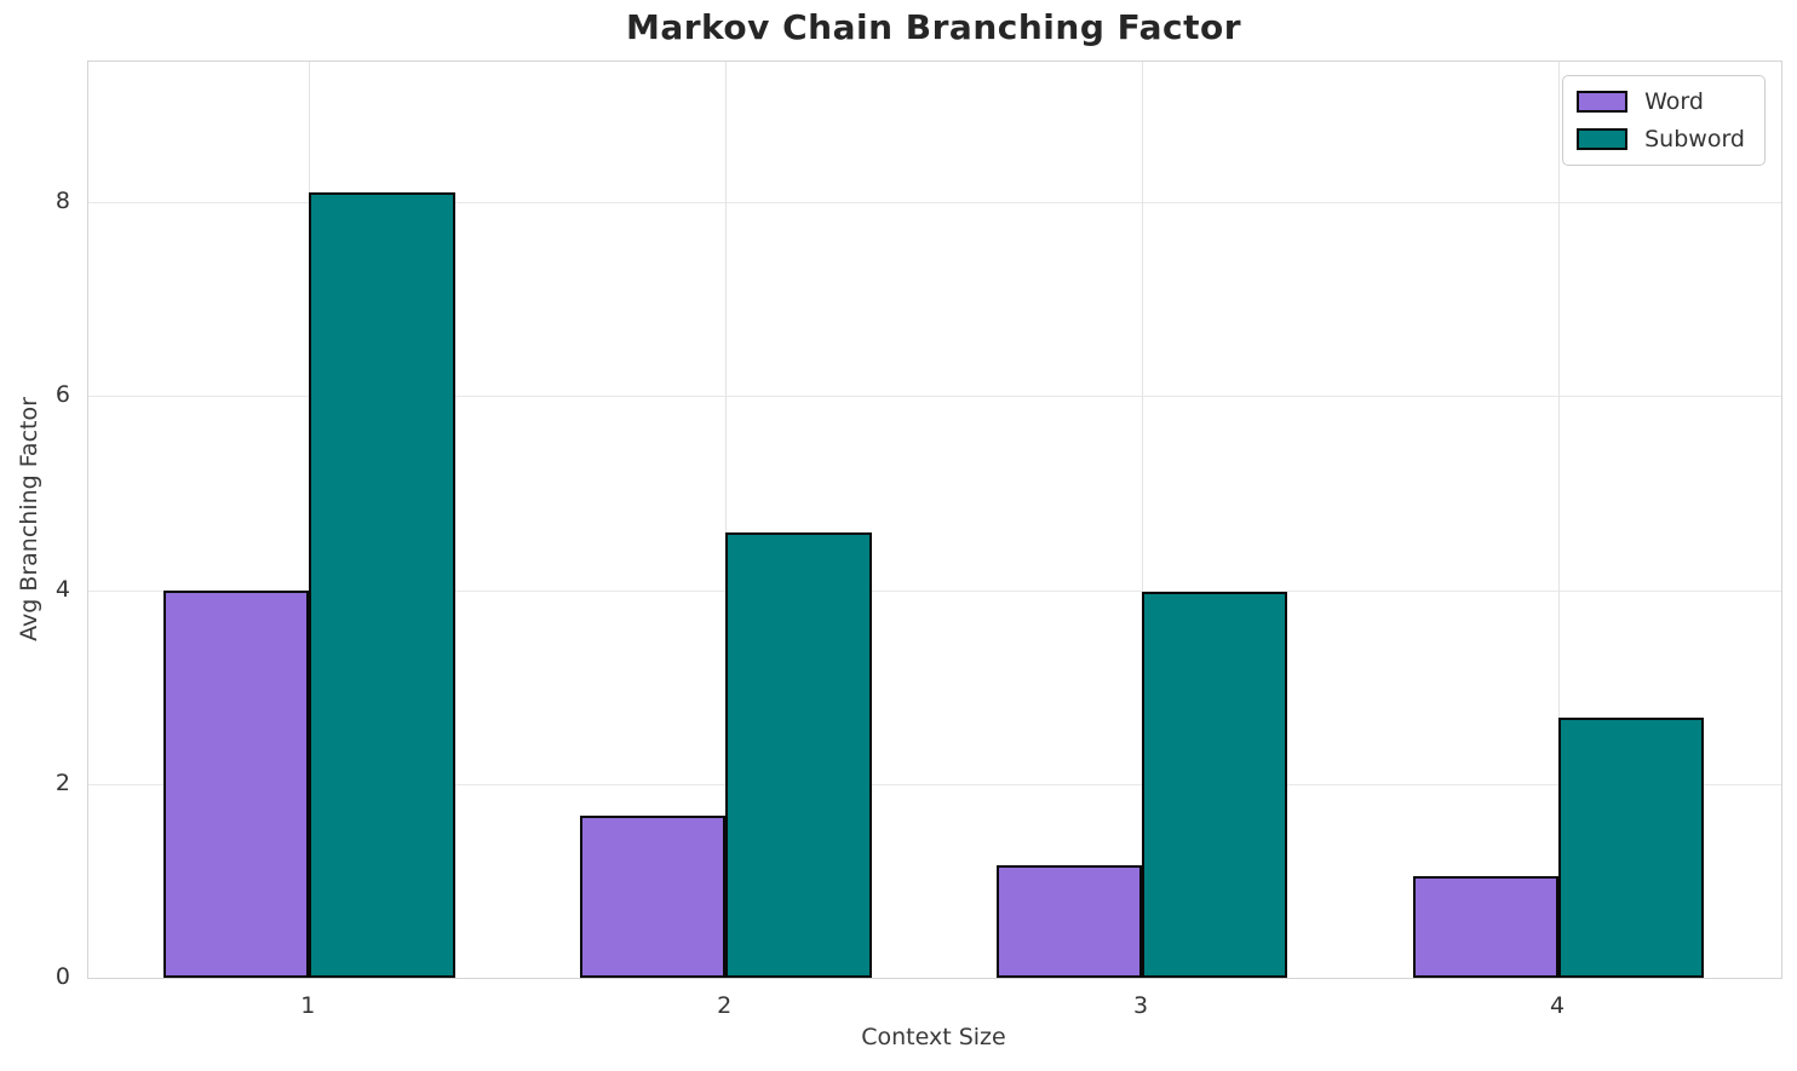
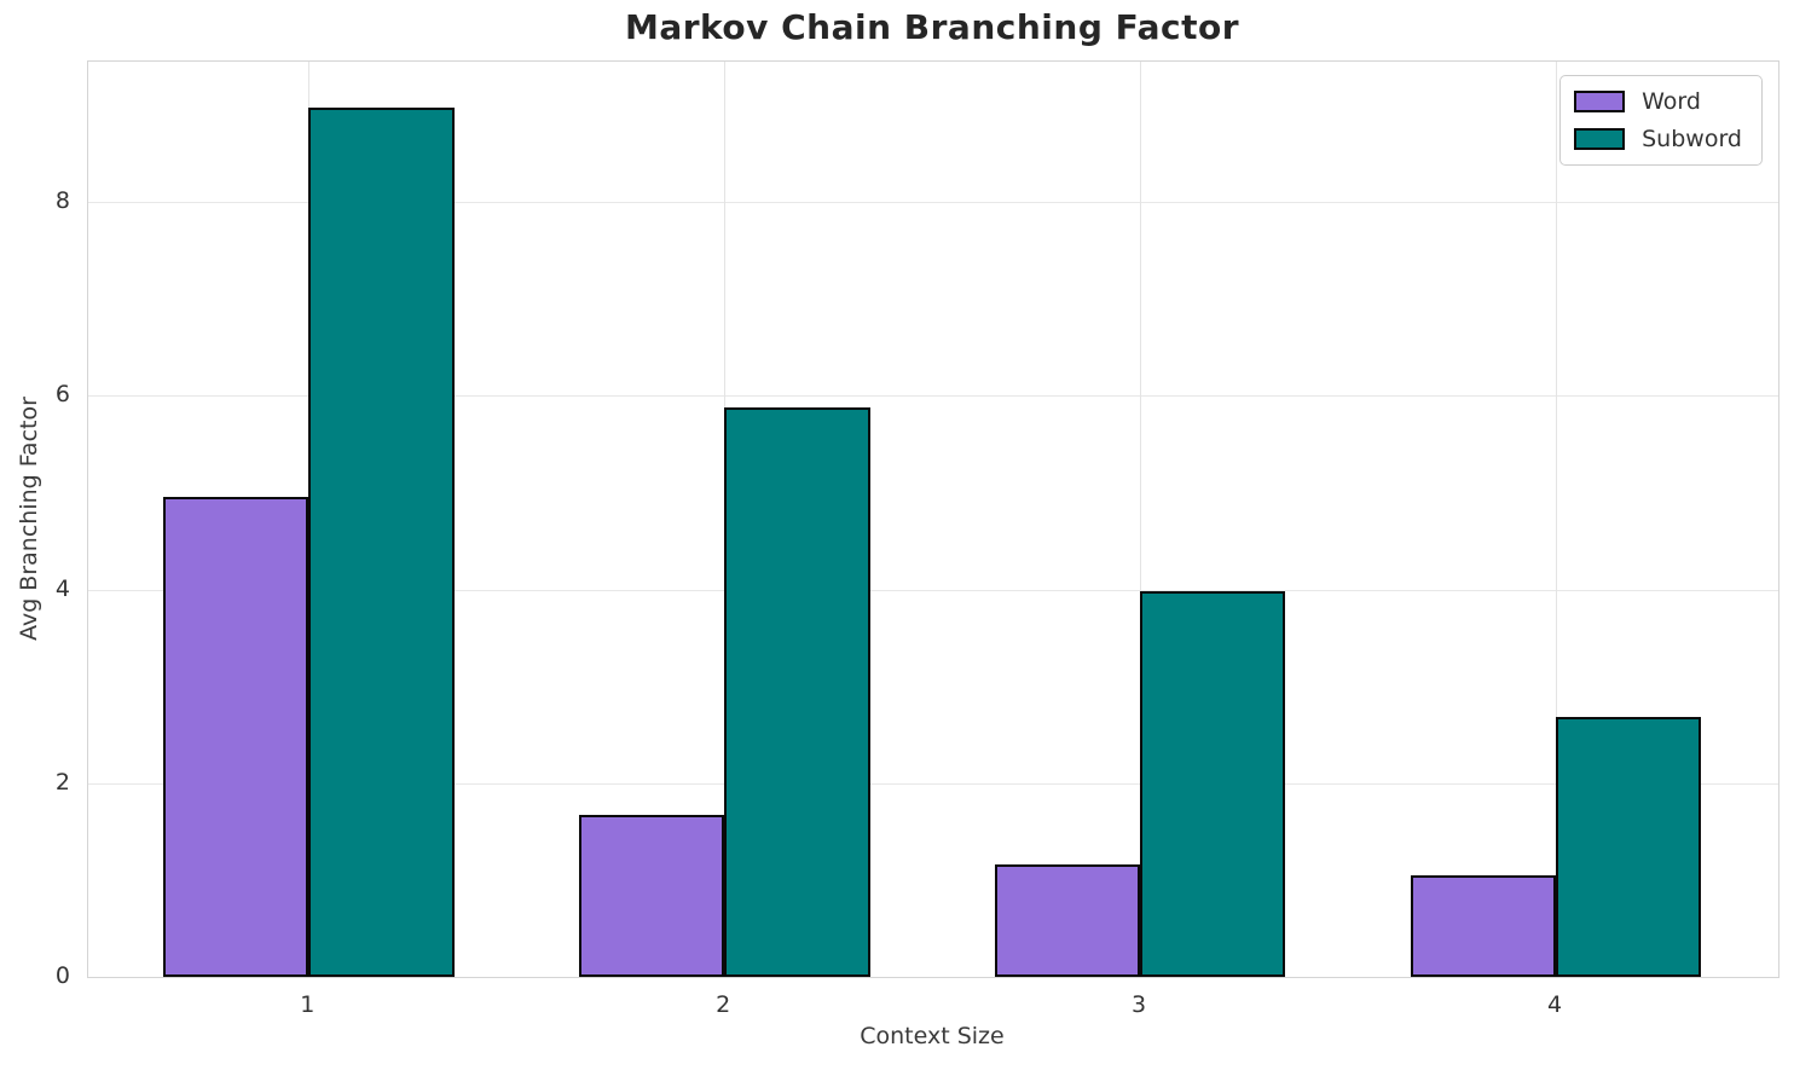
Word/1: 4.0 -> 5.0
Subword/1: 8.1 -> 9.0
Subword/2: 4.6 -> 5.9
